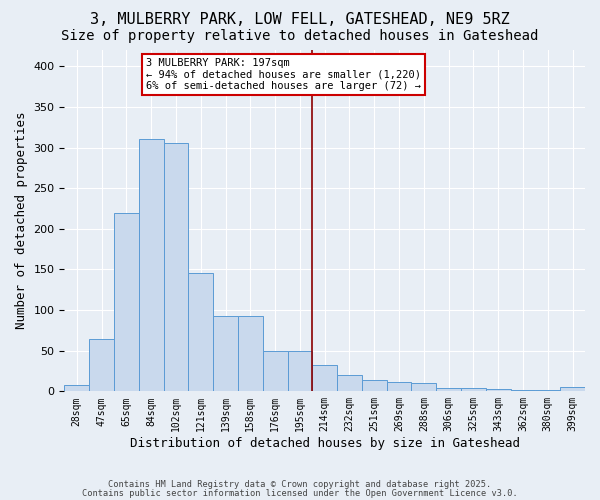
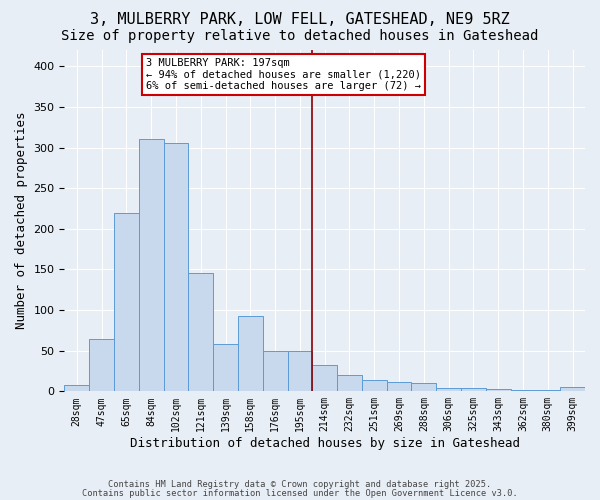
139sqm: 93 -> 58
